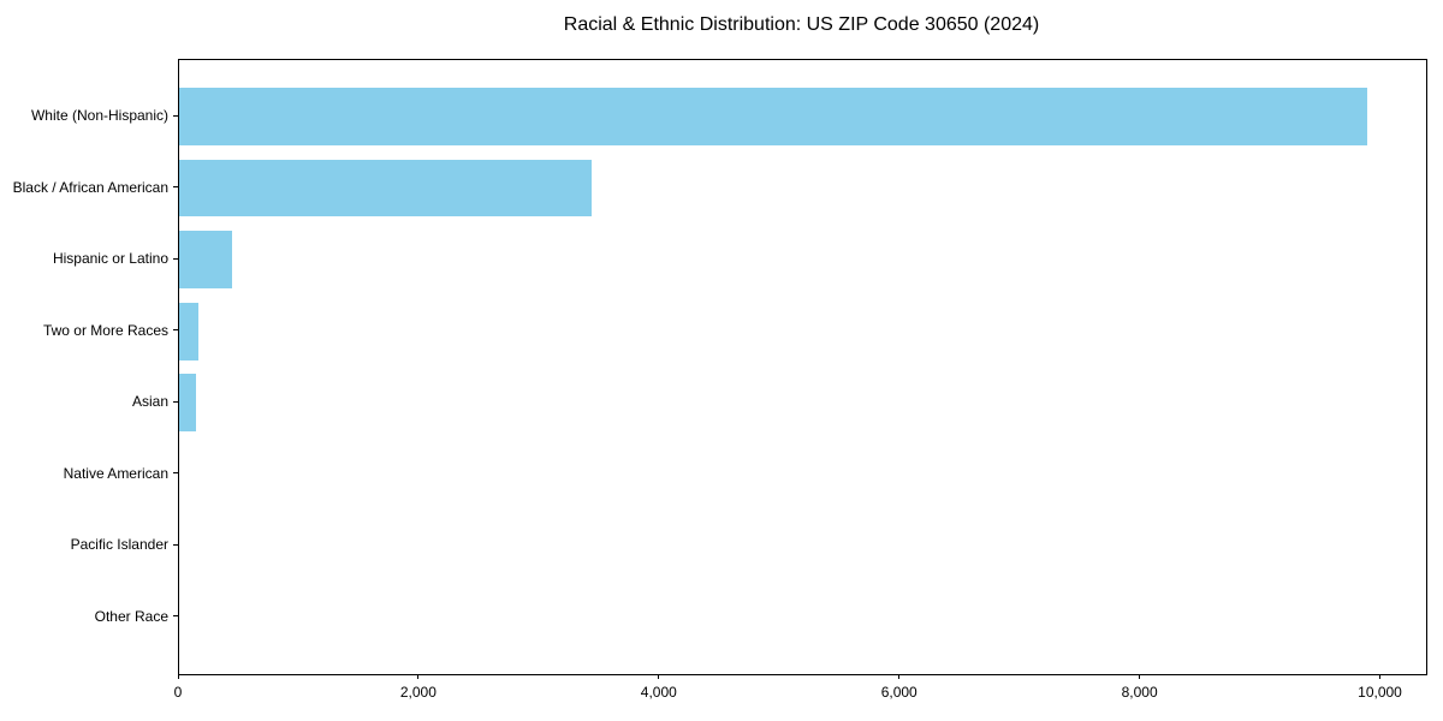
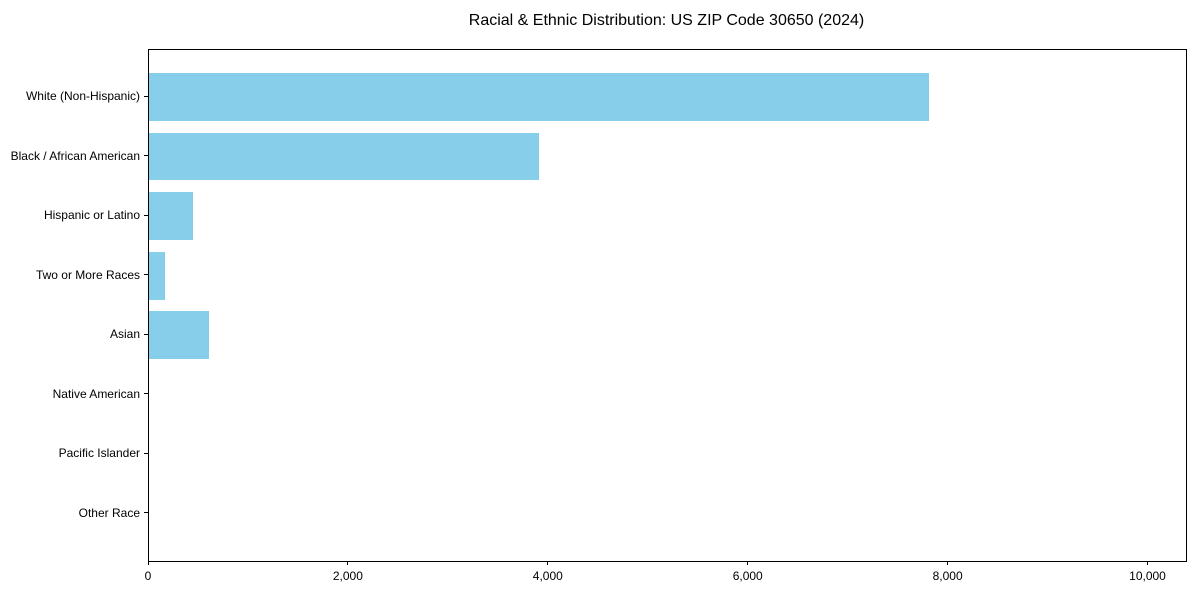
White (Non-Hispanic): 9900 -> 7800
Black / African American: 3400 -> 3900
Asian: 100 -> 600
